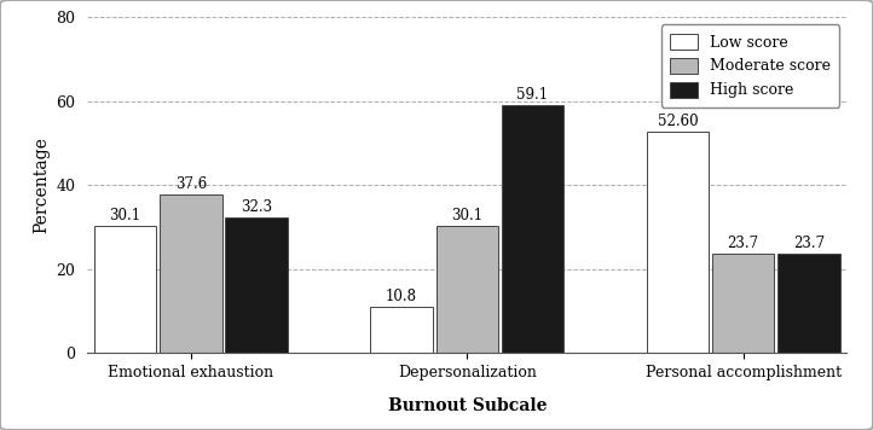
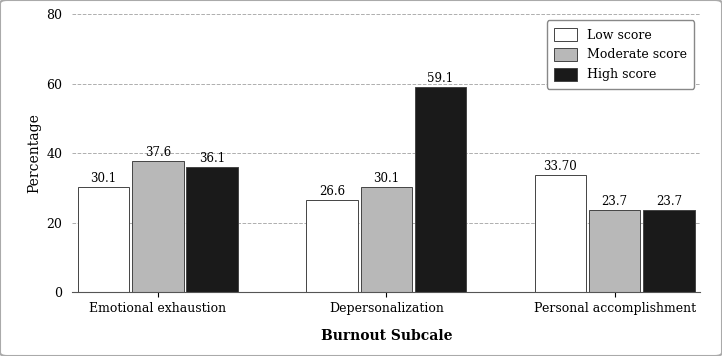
High score/Emotional exhaustion: 32.3 -> 36.1
Low score/Depersonalization: 10.8 -> 26.6
Low score/Personal accomplishment: 52.60 -> 33.70
